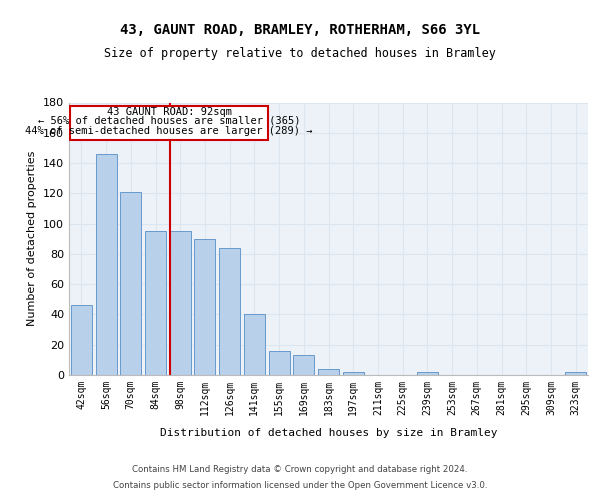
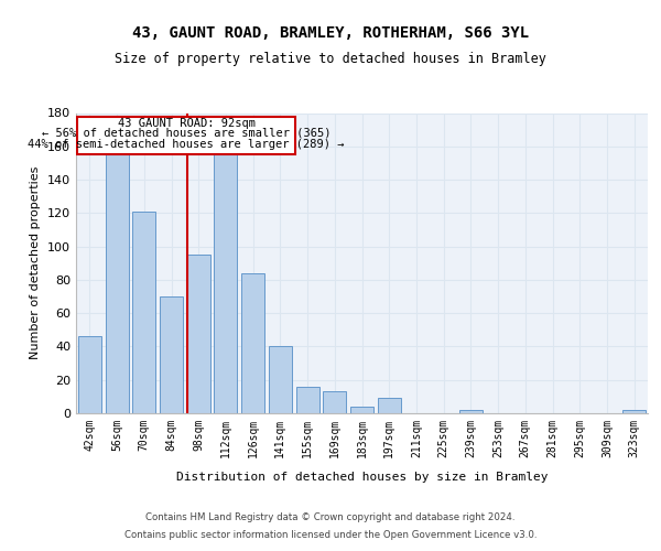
56sqm: 146 -> 157
84sqm: 95 -> 70
112sqm: 90 -> 155
197sqm: 2 -> 9
